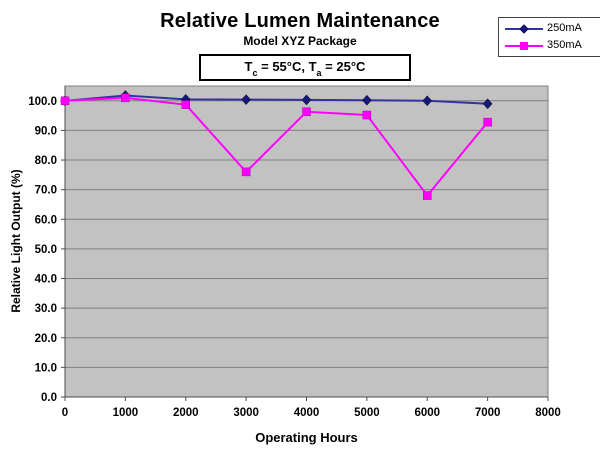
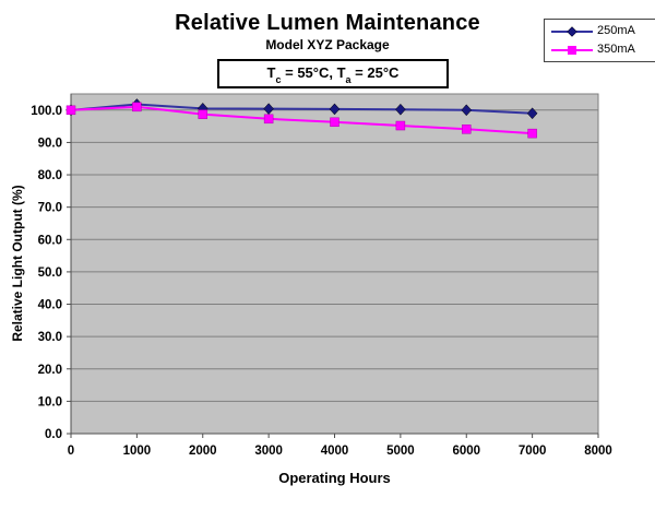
350mA/3000: 76 -> 97
350mA/6000: 68 -> 94
